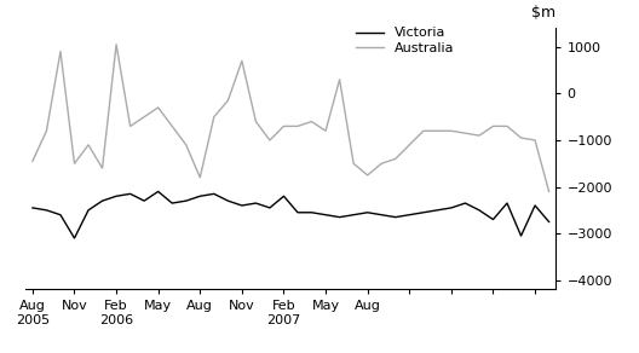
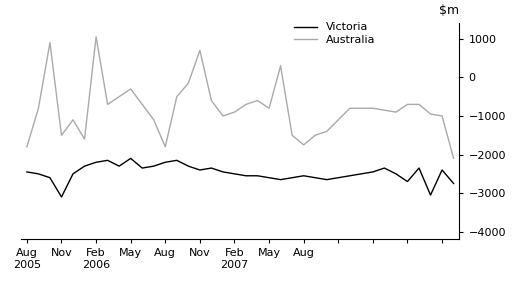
Australia/Aug 2005: -1450 -> -1800
Victoria/Feb 2007: -2200 -> -2500
Australia/Feb 2007: -700 -> -900
